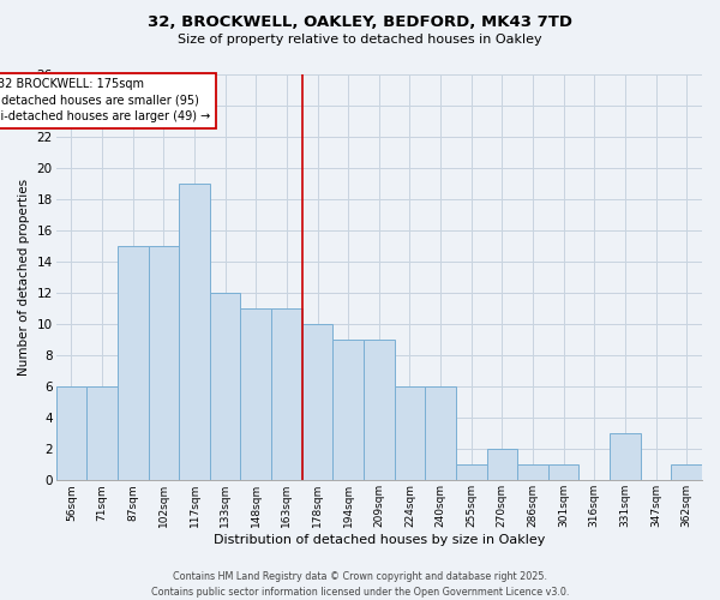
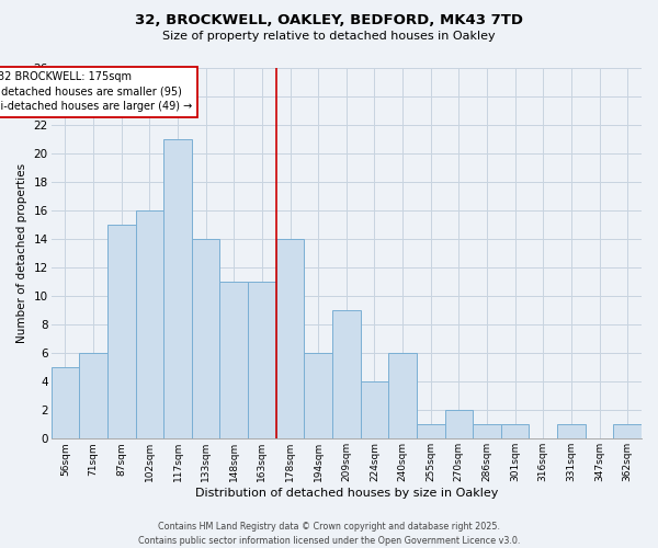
56sqm: 6 -> 5
102sqm: 15 -> 16
117sqm: 19 -> 21
133sqm: 12 -> 14
178sqm: 10 -> 14
194sqm: 9 -> 6
224sqm: 6 -> 4
331sqm: 3 -> 1
